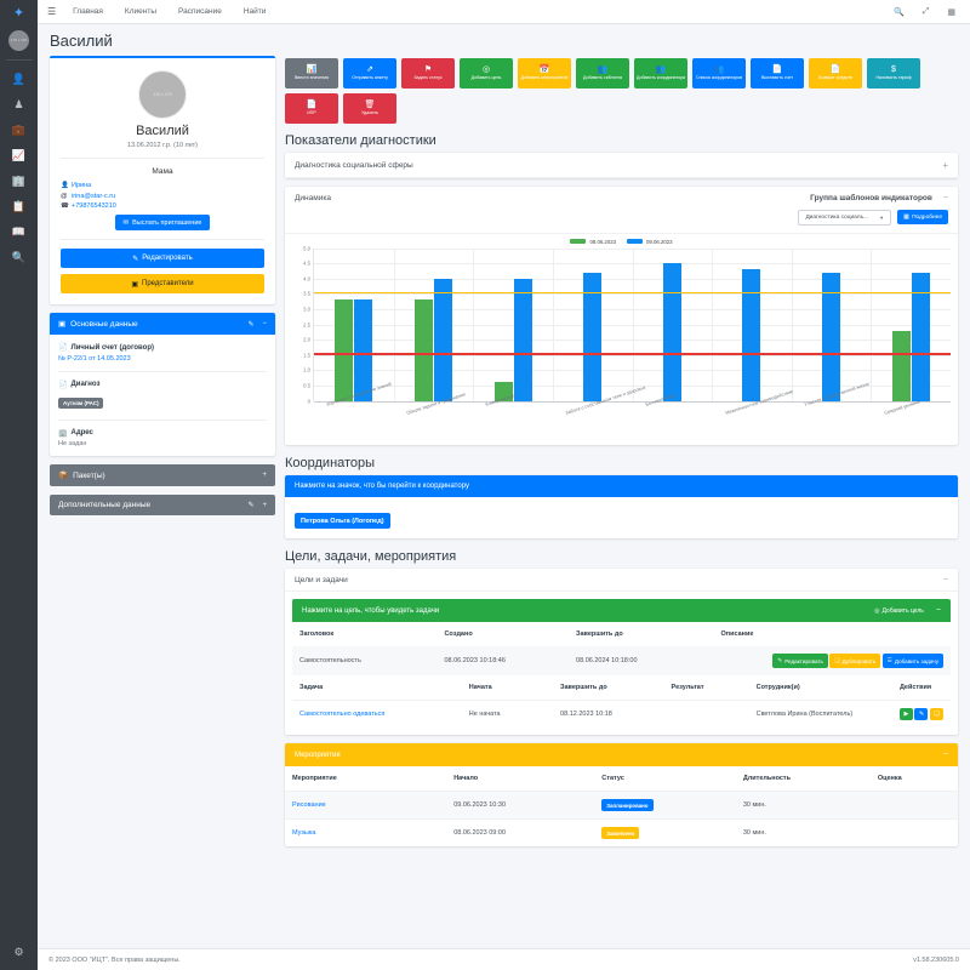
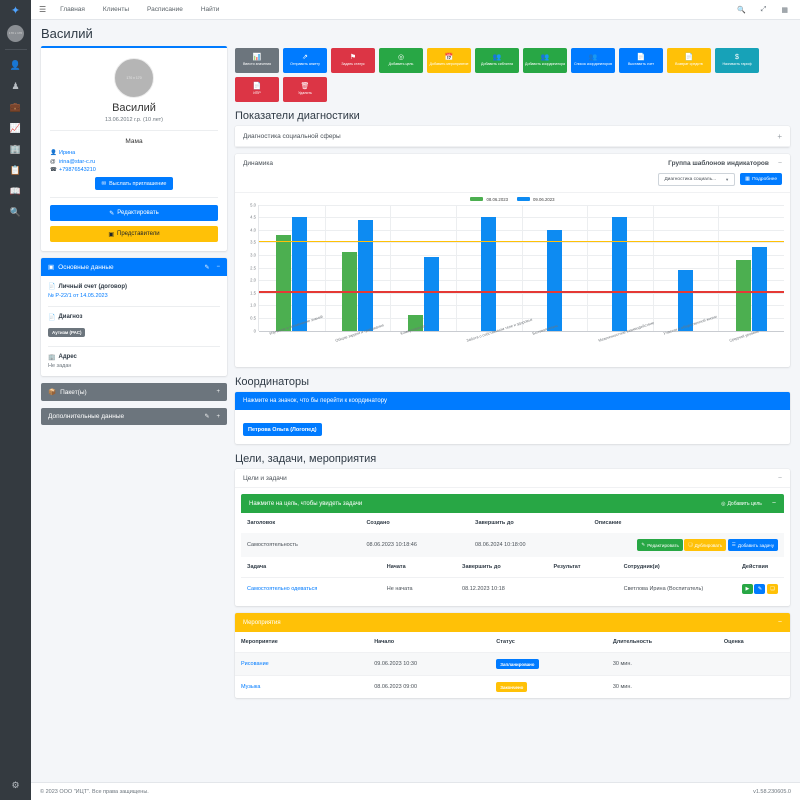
08.06.2023/Изучение и применение знаний: 3.3 -> 3.8
09.06.2023/Изучение и применение знаний: 3.3 -> 4.5
08.06.2023/Общие задачи и требования: 3.3 -> 3.1
09.06.2023/Общие задачи и требования: 4.0 -> 4.4
09.06.2023/Коммуникация: 4.0 -> 2.9
09.06.2023/Забота о собственном теле и здоровье: 4.2 -> 4.5
09.06.2023/Бытовая жизнь: 4.5 -> 4.0
09.06.2023/Межличностное взаимодействие: 4.3 -> 4.5
09.06.2023/Участие в общественной жизни: 4.2 -> 2.4
08.06.2023/Средний уровень: 2.3 -> 2.8
09.06.2023/Средний уровень: 4.2 -> 3.3
